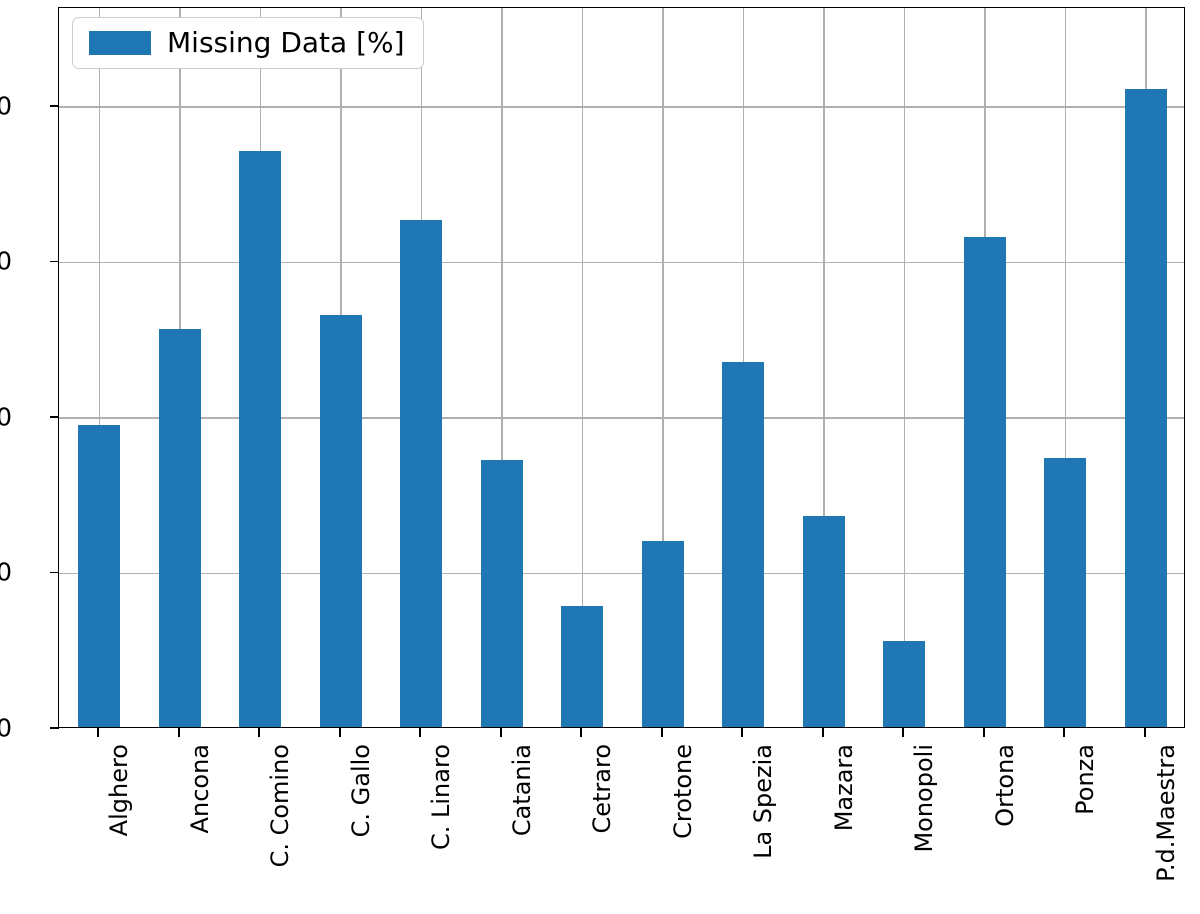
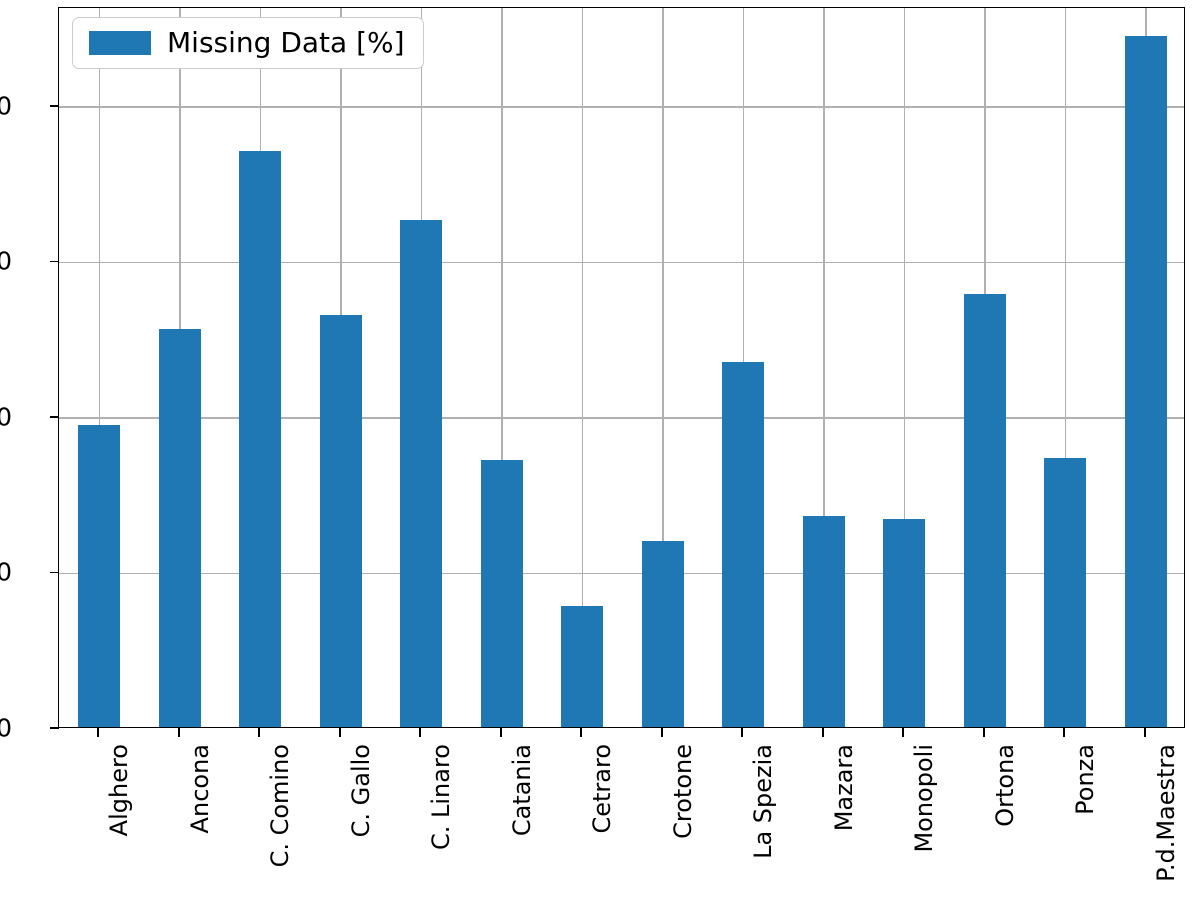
Monopoli: 11 -> 27
Ortona: 63 -> 56
P.d.Maestra: 82 -> 89
